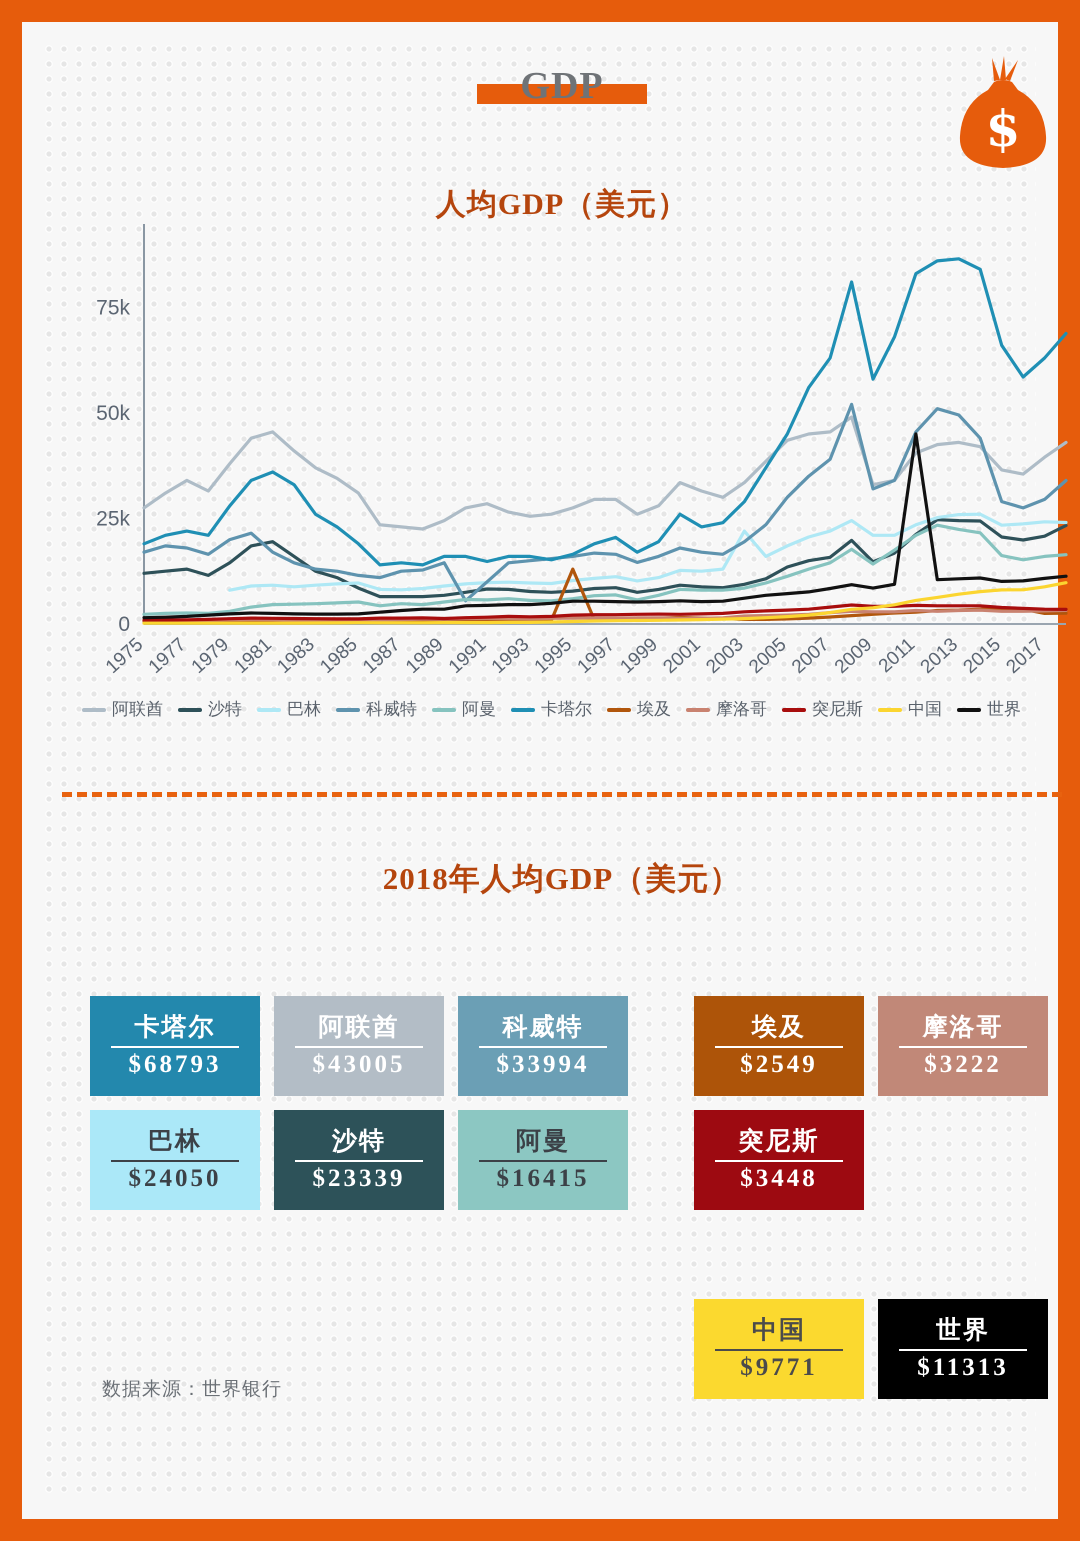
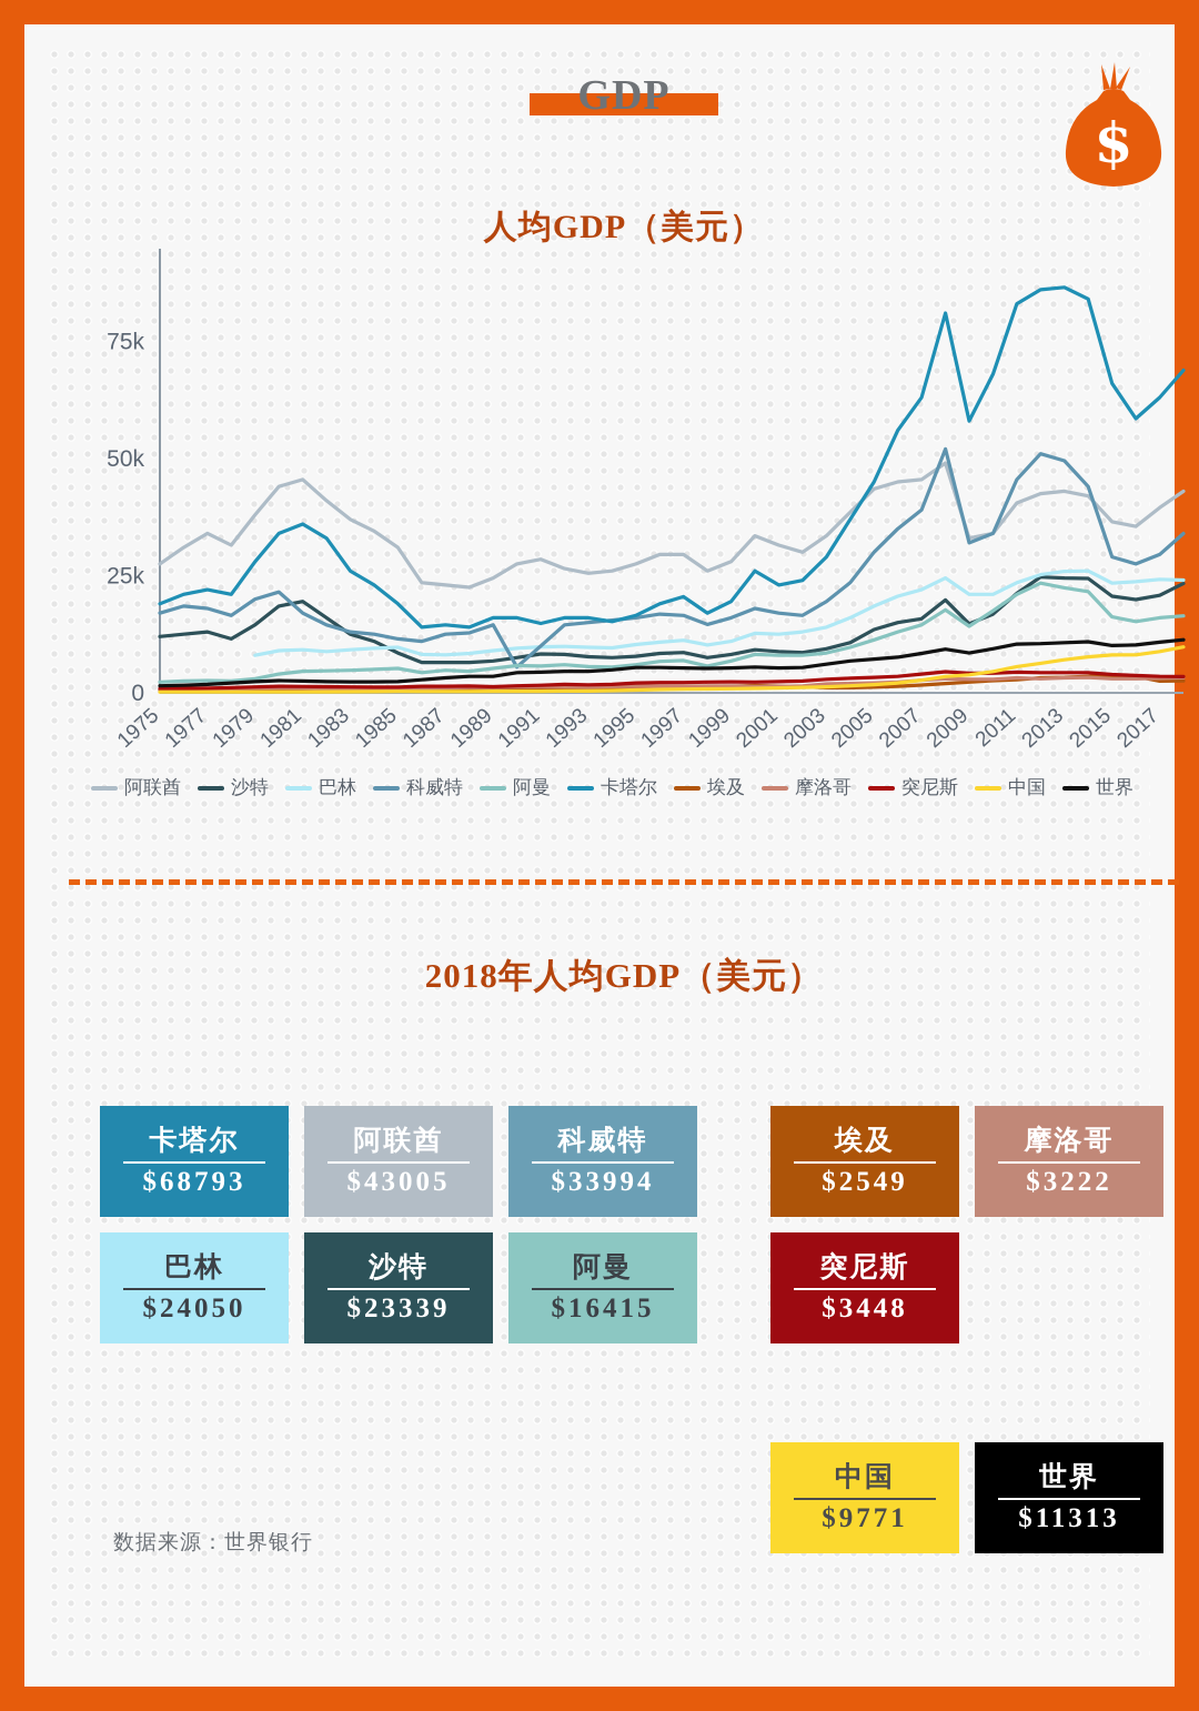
埃及/1995: 13k -> 1k
巴林/2003: 22k -> 14k
世界/2011: 45k -> 10k
